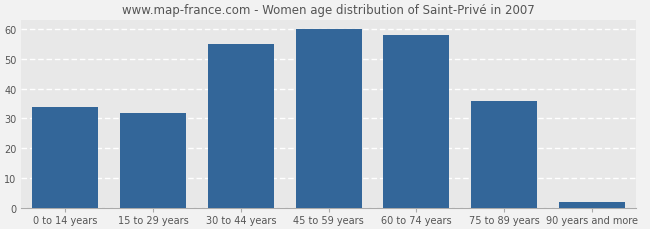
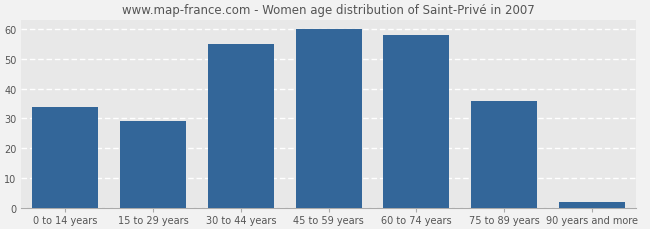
15 to 29 years: 32 -> 29
